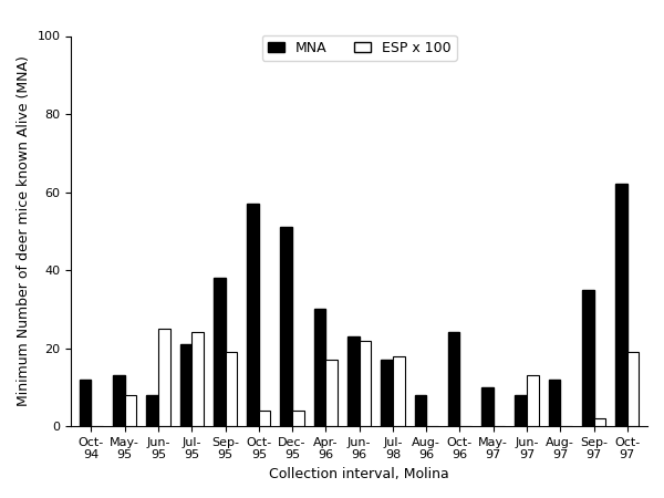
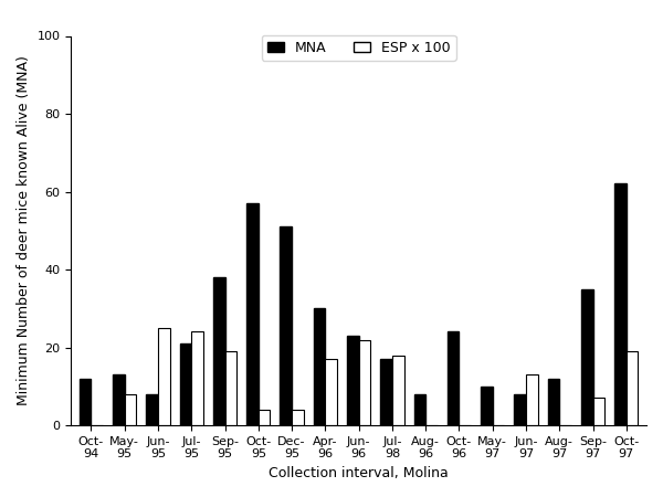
ESP x 100/Sep- 97: 2 -> 7
